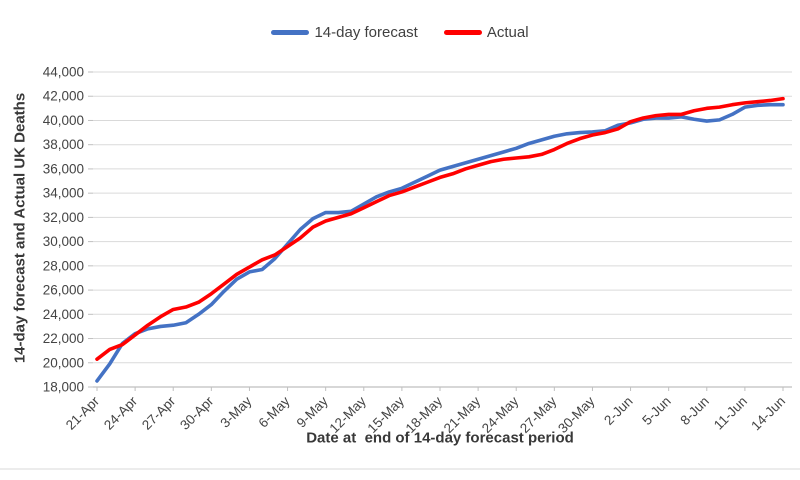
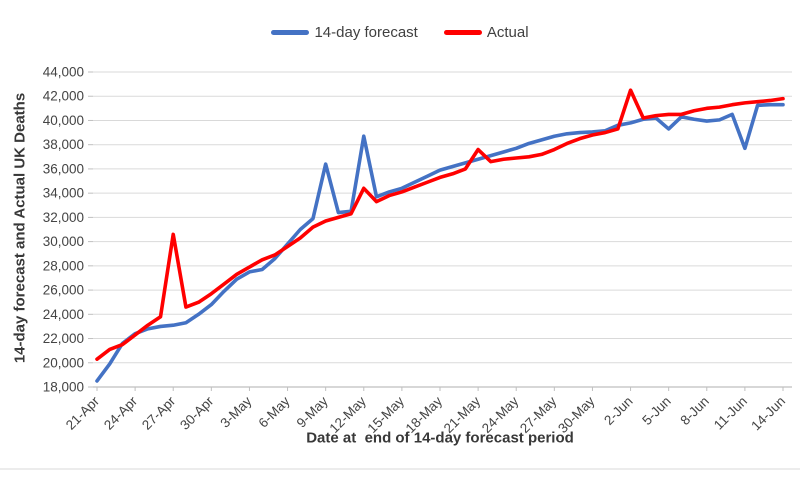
Actual/27-Apr: 24400 -> 30600
14-day forecast/9-May: 32400 -> 36400
14-day forecast/12-May: 33100 -> 38700
Actual/12-May: 32800 -> 34400
Actual/21-May: 36300 -> 37600
Actual/2-Jun: 39900 -> 42500
14-day forecast/5-Jun: 40200 -> 39300
14-day forecast/11-Jun: 41100 -> 37700
